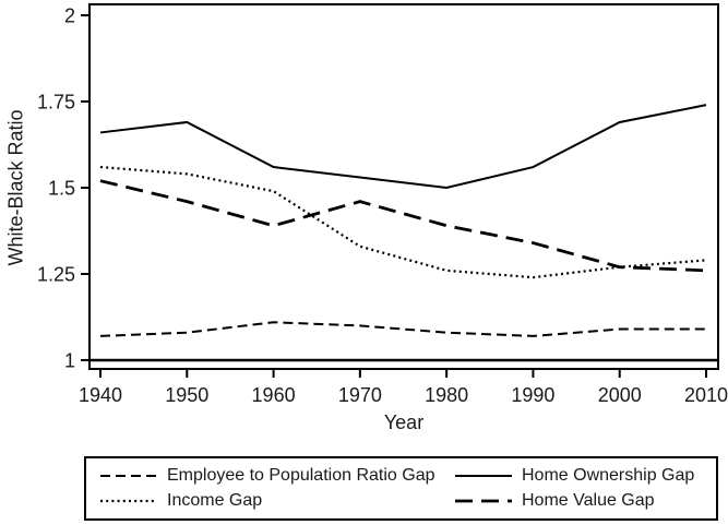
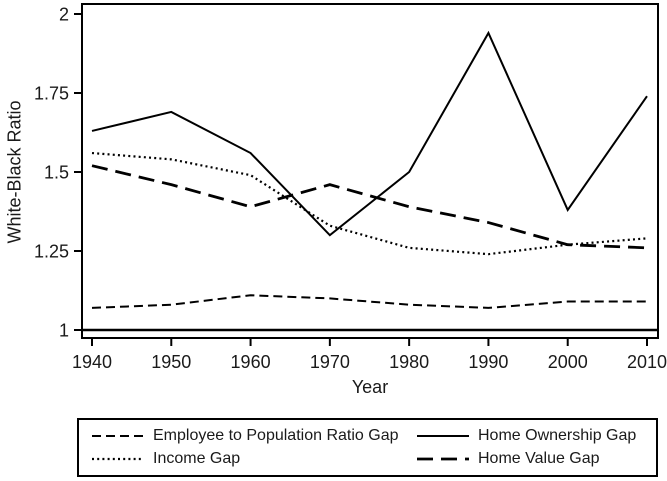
Home Ownership Gap/1940: 1.66 -> 1.63
Home Ownership Gap/1970: 1.53 -> 1.30
Home Ownership Gap/1990: 1.56 -> 1.94
Home Ownership Gap/2000: 1.69 -> 1.38
